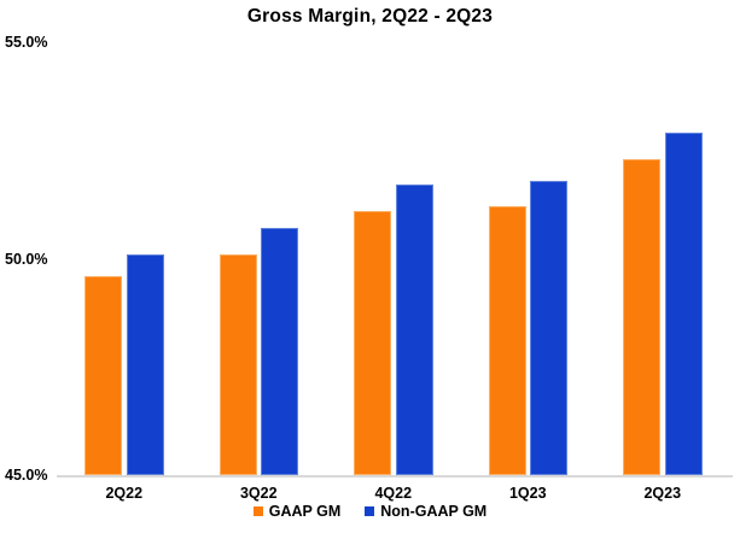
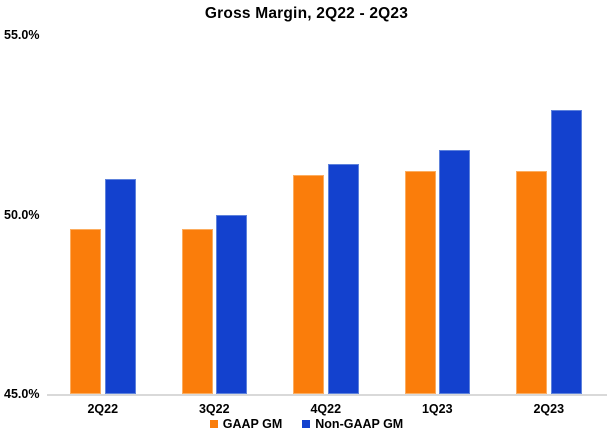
Non-GAAP GM/2Q22: 50.1% -> 51.0%
GAAP GM/3Q22: 50.1% -> 49.6%
Non-GAAP GM/3Q22: 50.7% -> 50.0%
Non-GAAP GM/4Q22: 51.7% -> 51.4%
GAAP GM/2Q23: 52.3% -> 51.2%
